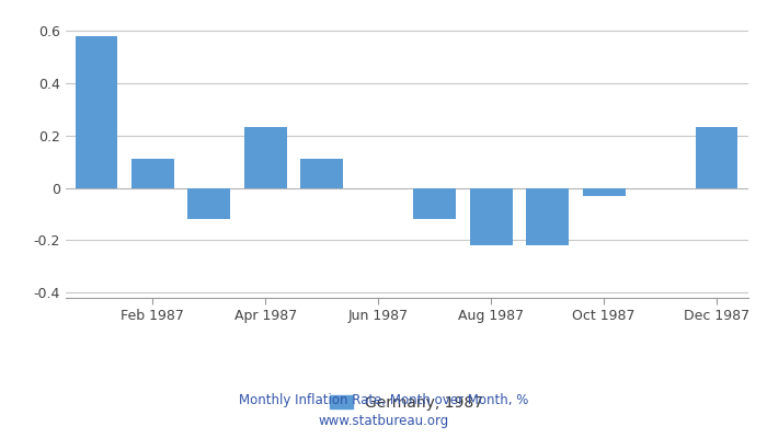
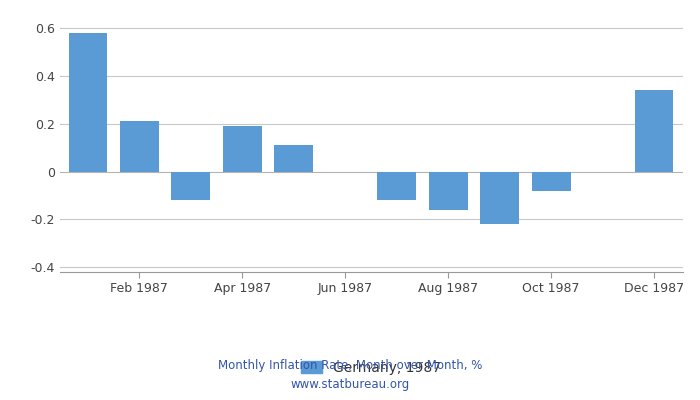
Feb 1987: 0.11 -> 0.21
Apr 1987: 0.23 -> 0.19
Aug 1987: -0.22 -> -0.16
Oct 1987: -0.03 -> -0.08
Dec 1987: 0.23 -> 0.34
